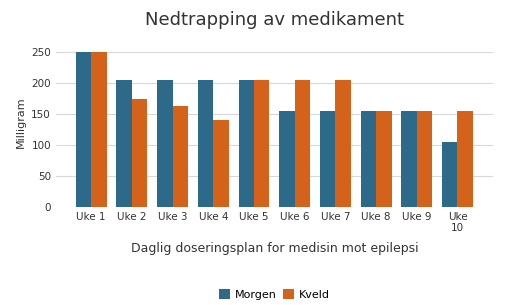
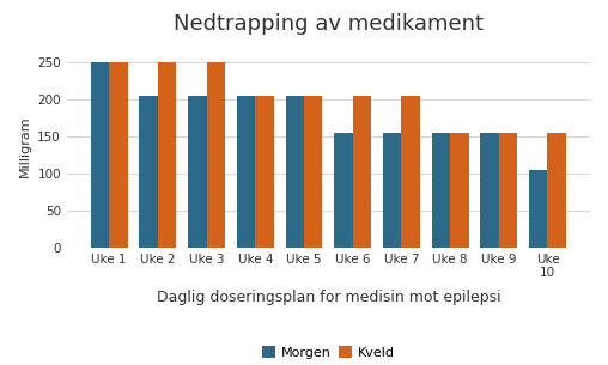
Kveld/Uke 2: 174 -> 250
Kveld/Uke 3: 164 -> 250
Kveld/Uke 4: 140 -> 205
